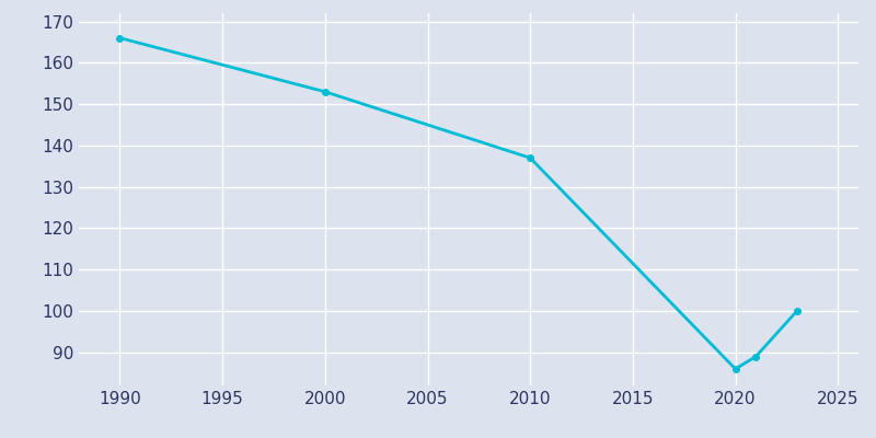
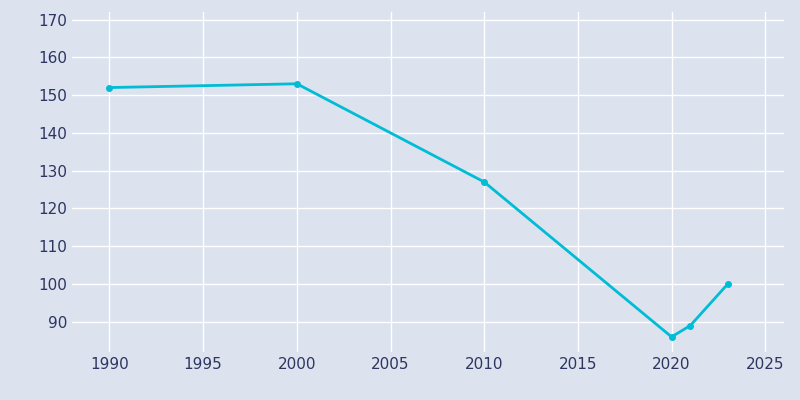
1990: 166 -> 152
2010: 137 -> 127
